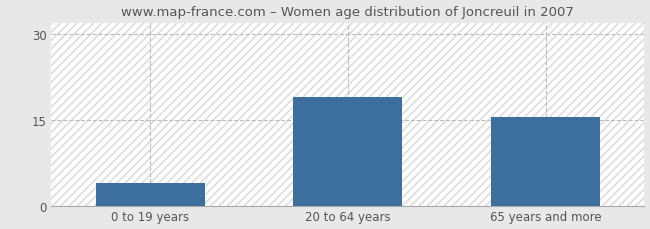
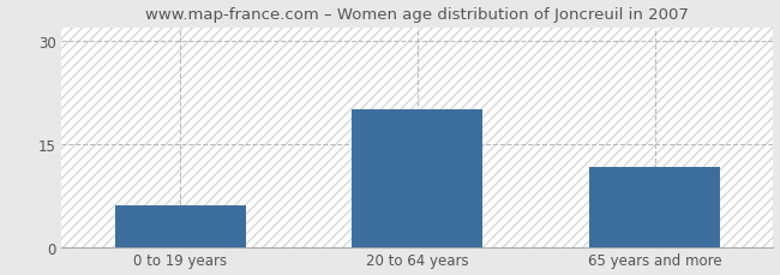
0 to 19 years: 4.0 -> 6.0
20 to 64 years: 19.0 -> 20.0
65 years and more: 15.5 -> 11.6
